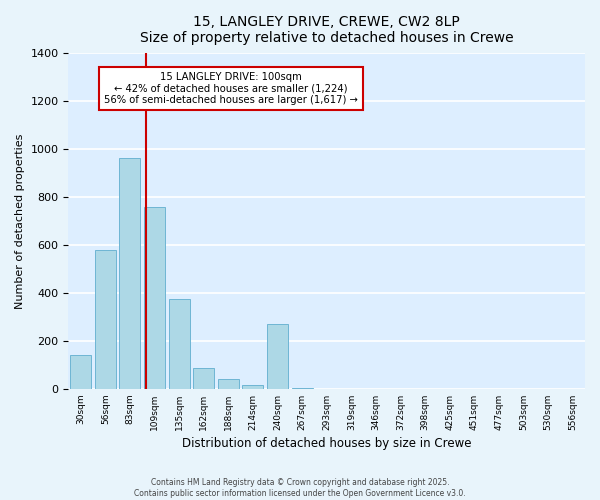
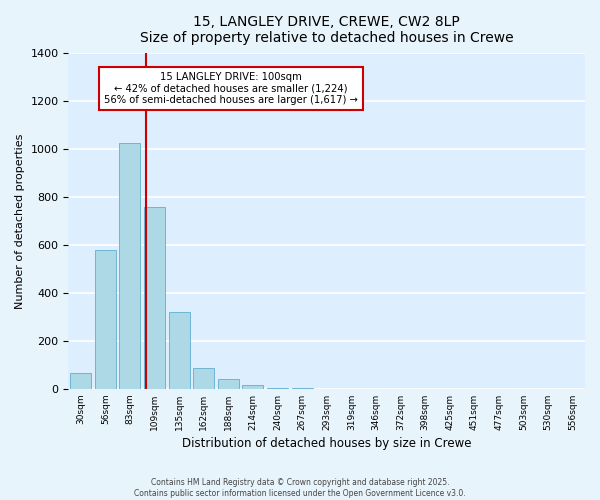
30sqm: 140 -> 65
83sqm: 965 -> 1025
135sqm: 375 -> 320
240sqm: 270 -> 5
